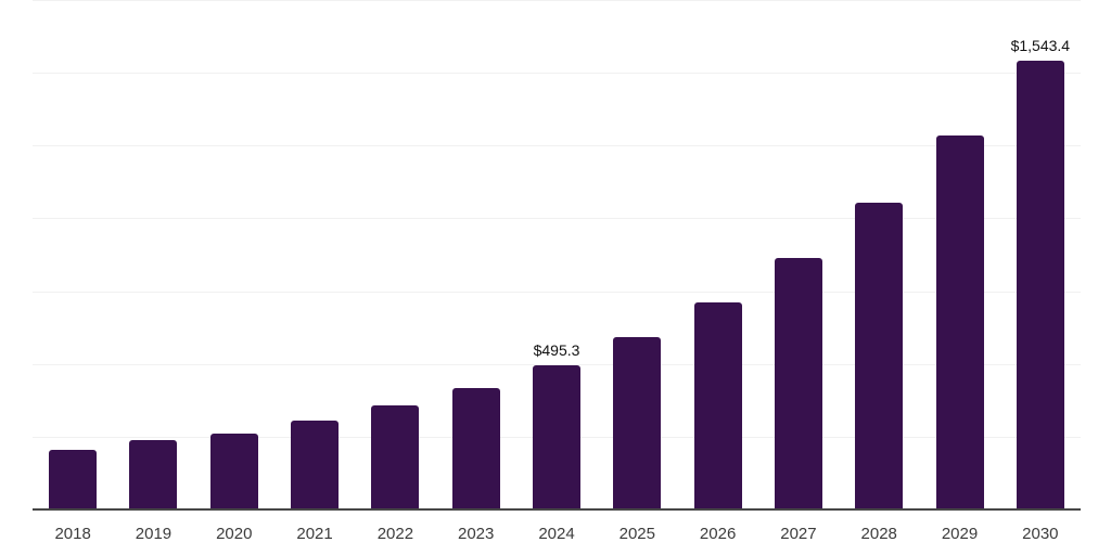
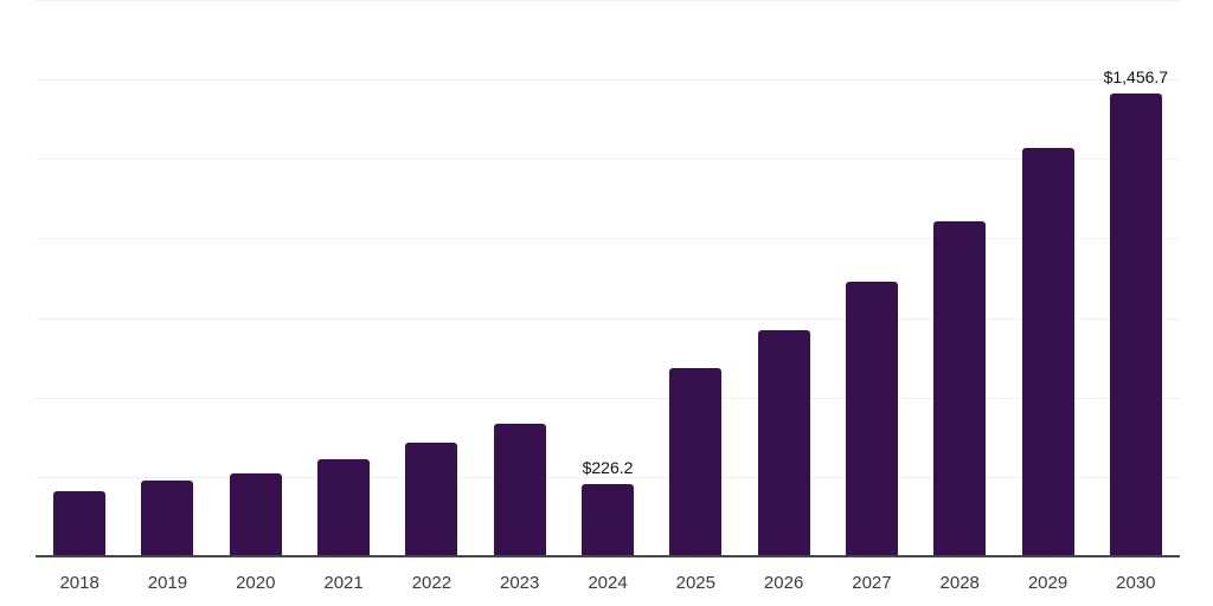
2024: $495.3 -> $226.2
2030: $1,543.4 -> $1,456.7
